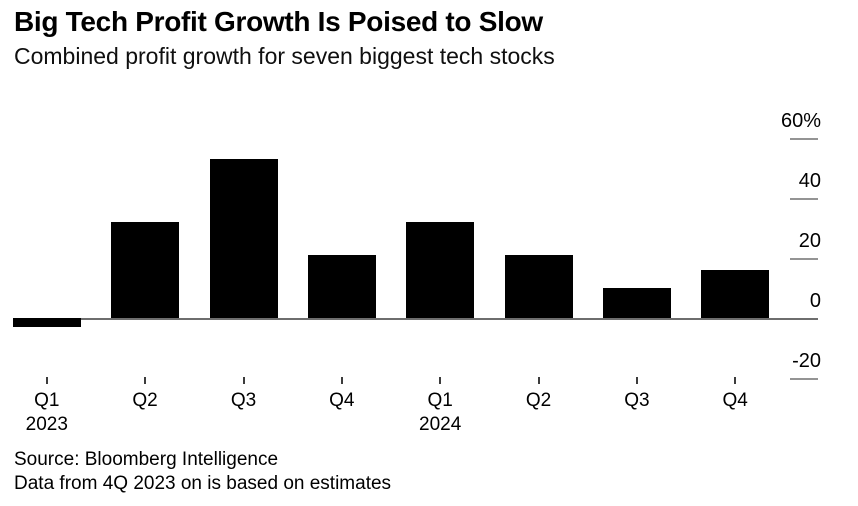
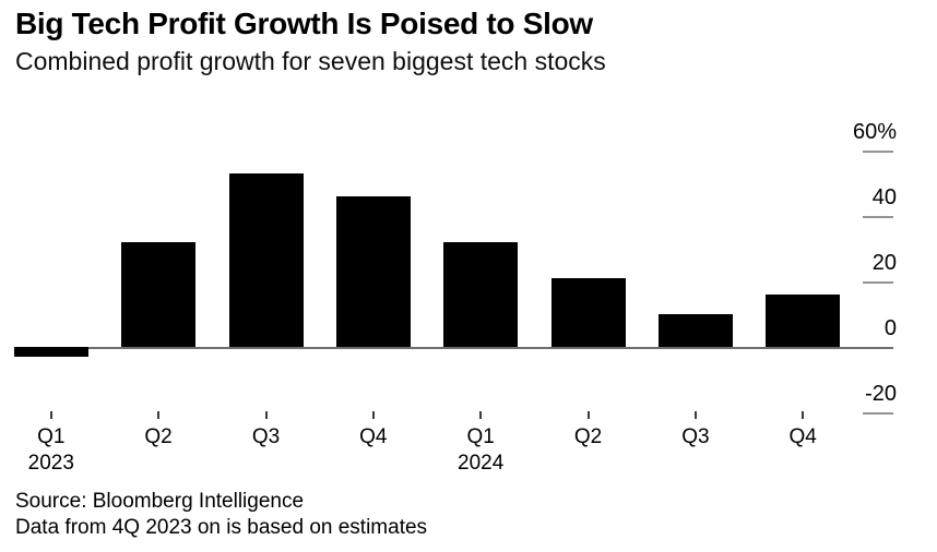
Q4 2023: 21% -> 46%
